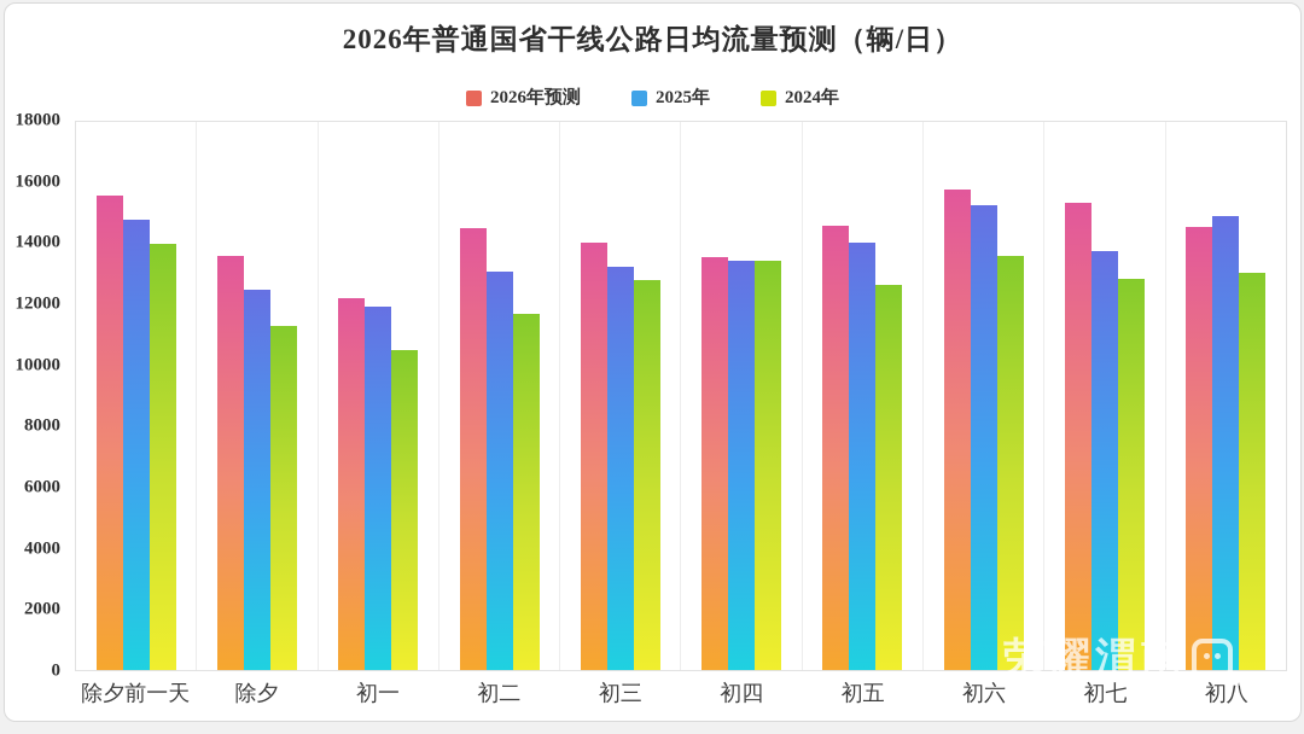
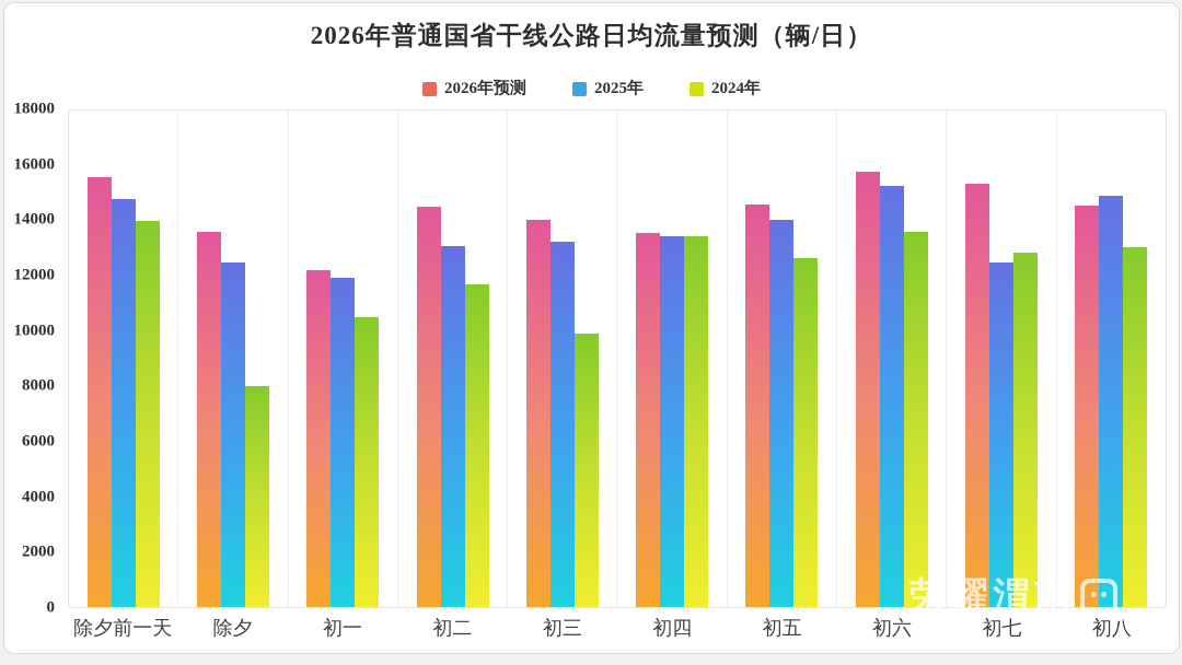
2024年/除夕: 11300 -> 8000
2024年/初三: 12800 -> 9900
2025年/初七: 13800 -> 12500
